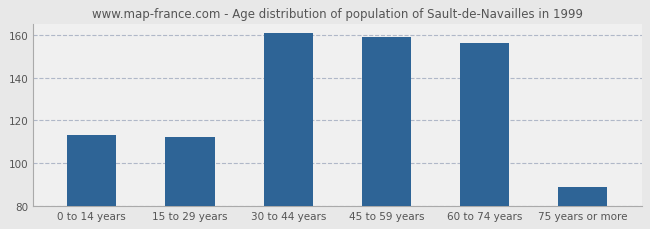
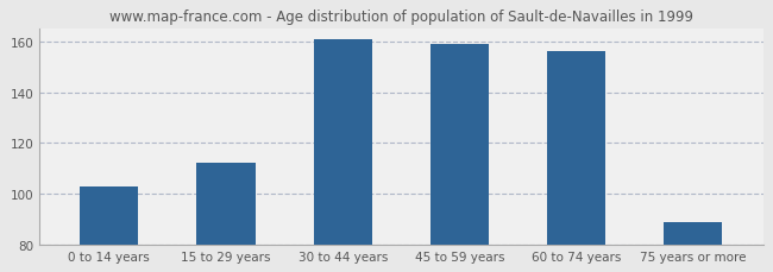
0 to 14 years: 113 -> 103
